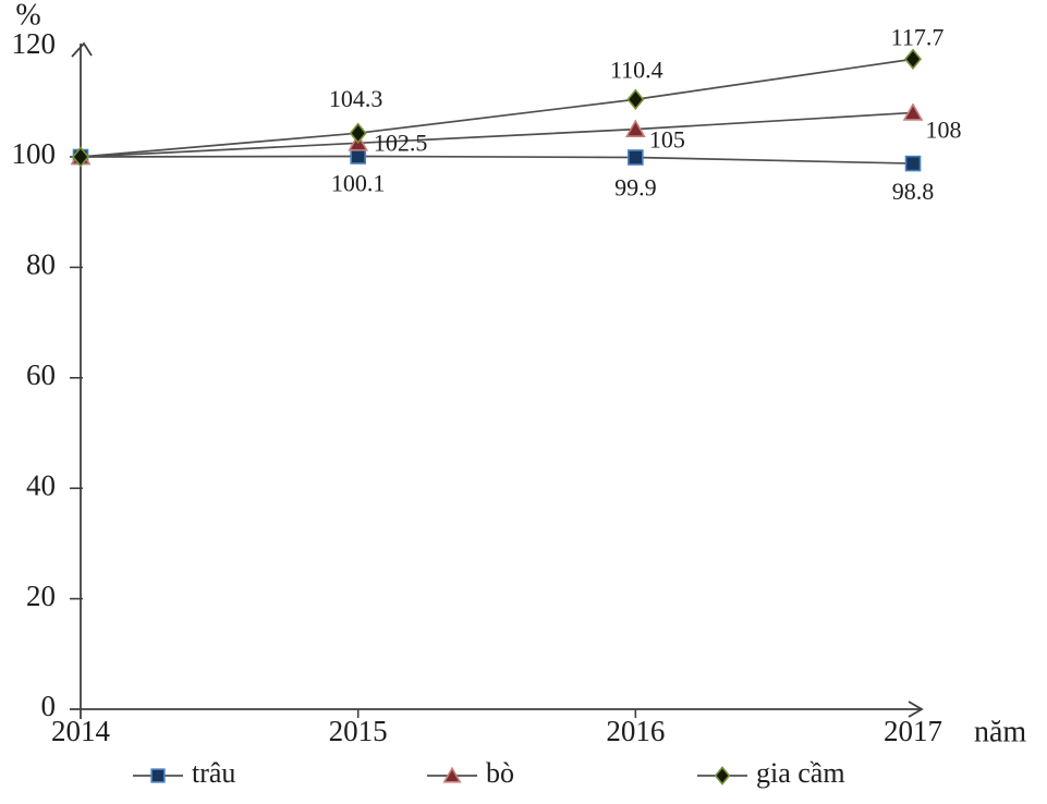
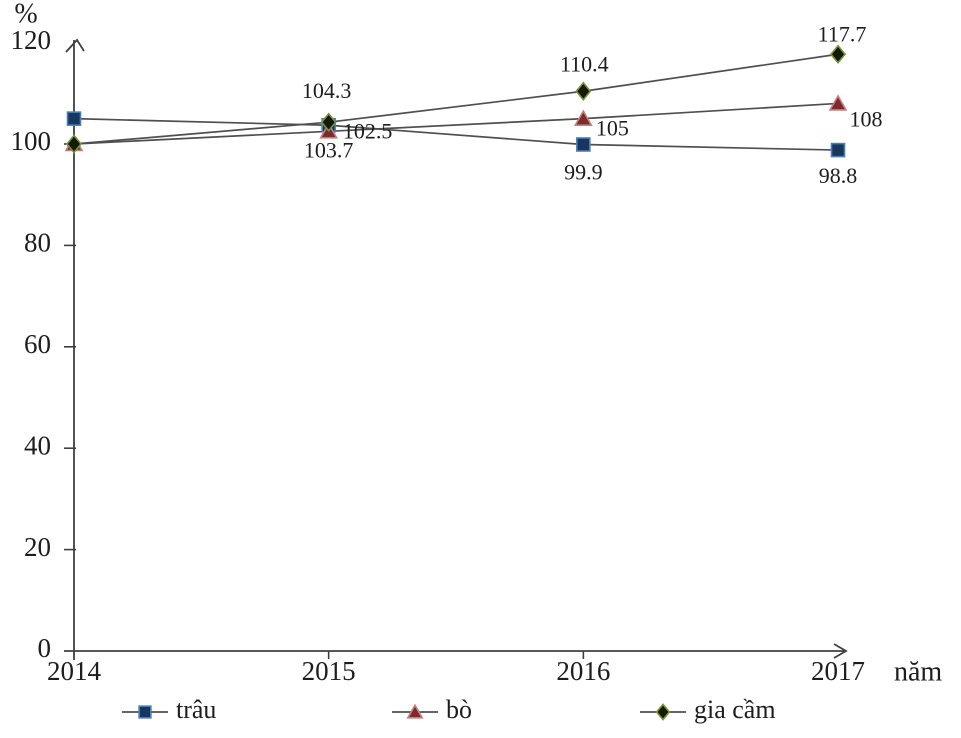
trâu/2014: 100 -> 105
trâu/2015: 100.1 -> 103.7
